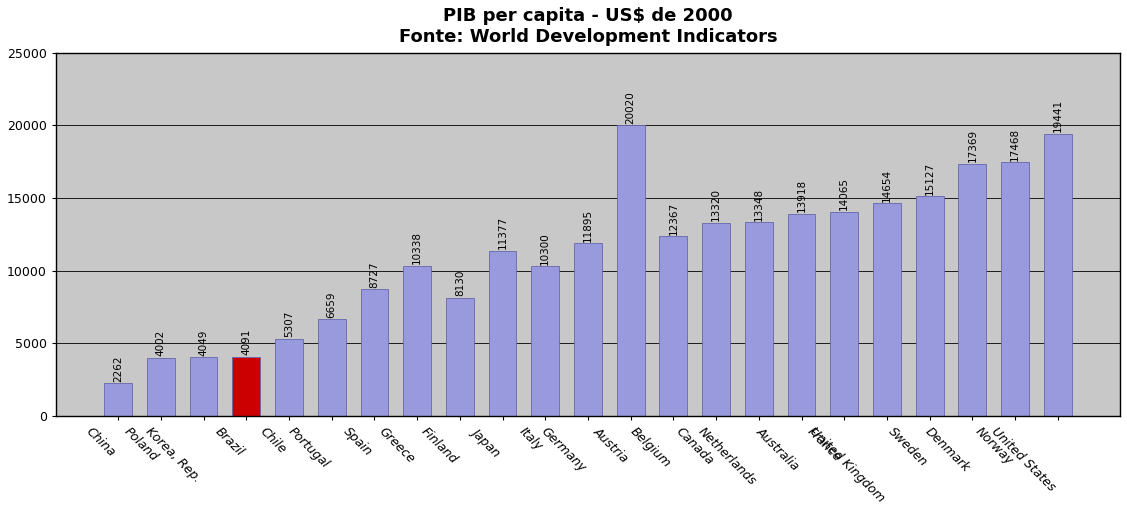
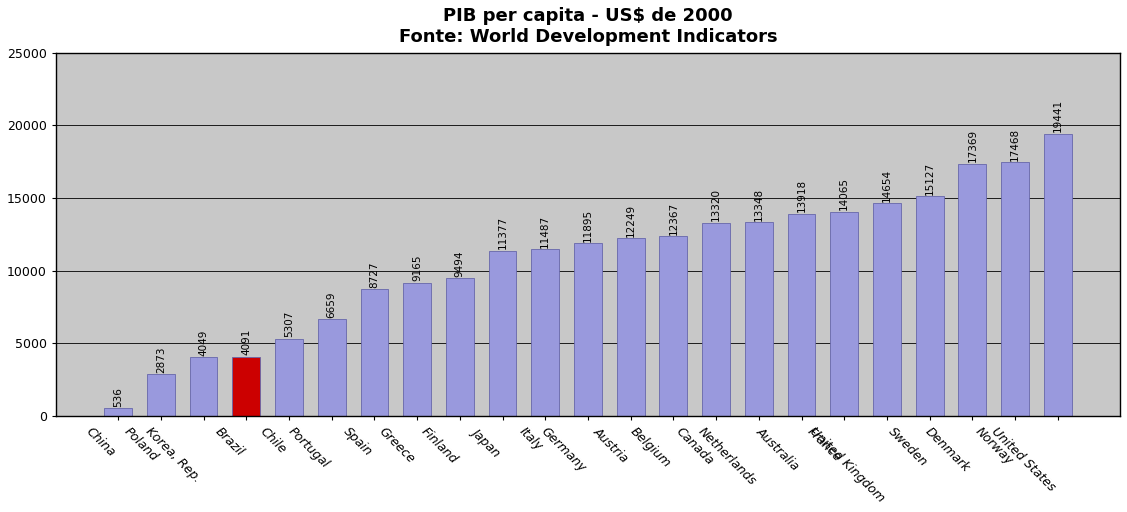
China: 2262 -> 536
Poland: 4002 -> 2873
Greece: 10338 -> 9165
Finland: 8130 -> 9494
Italy: 10300 -> 11487
Austria: 20020 -> 12249
